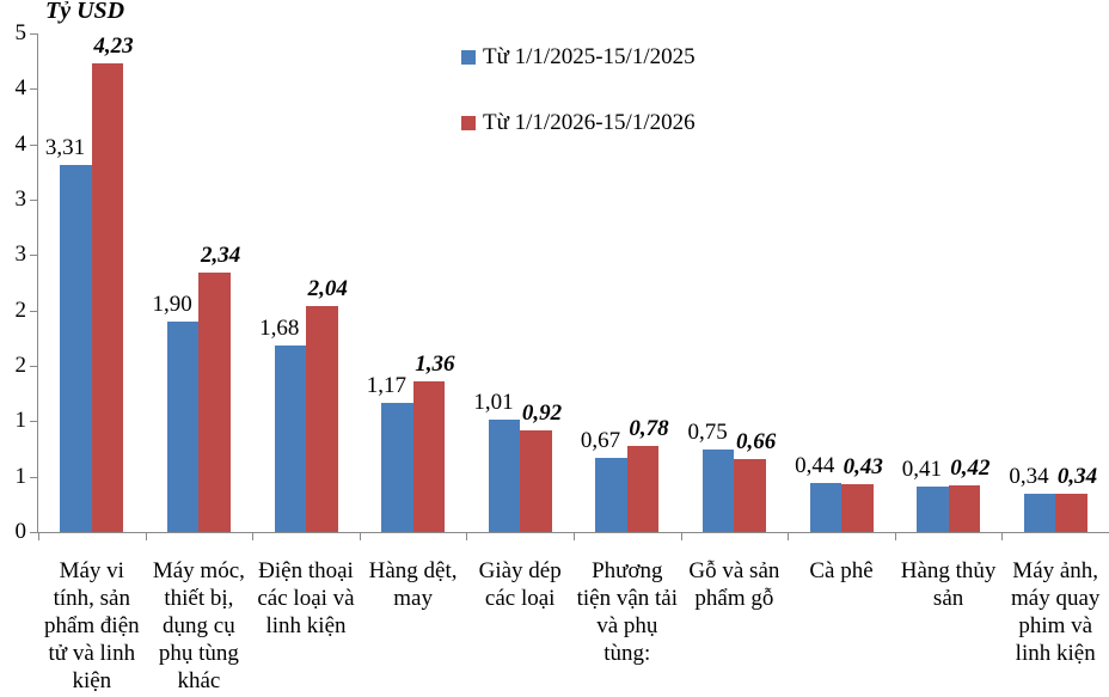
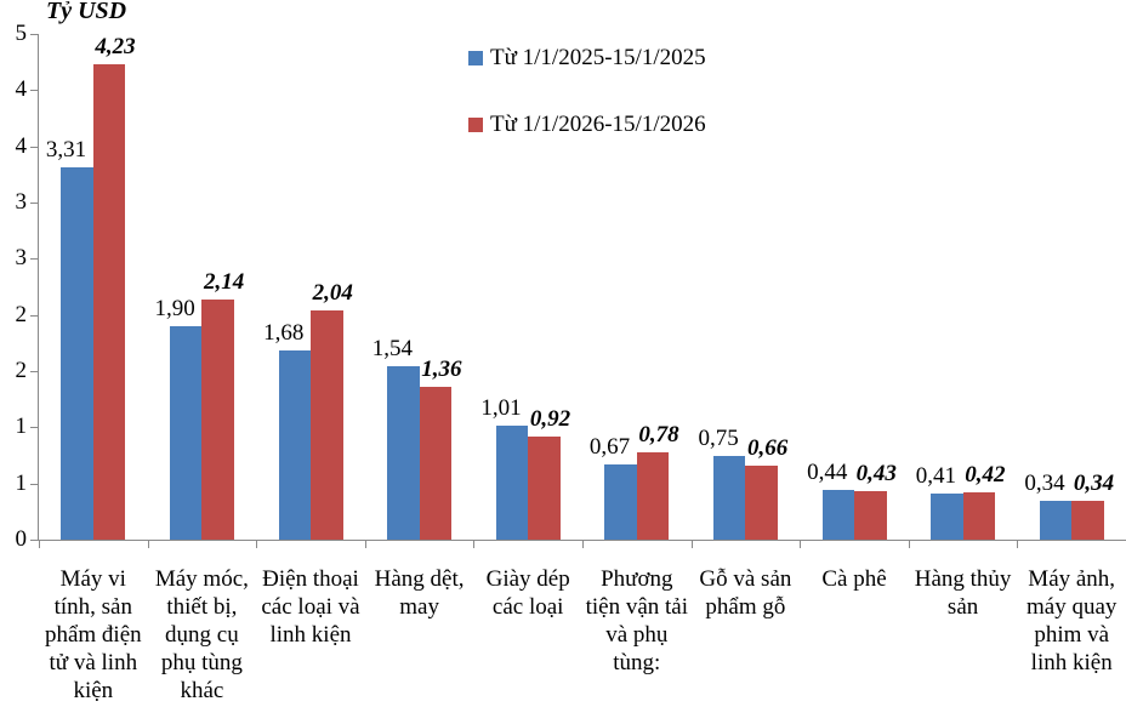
Từ 1/1/2026-15/1/2026/Máy móc, thiết bị, dụng cụ phụ tùng khác: 2,34 -> 2,14
Từ 1/1/2025-15/1/2025/Hàng dệt, may: 1,17 -> 1,54
